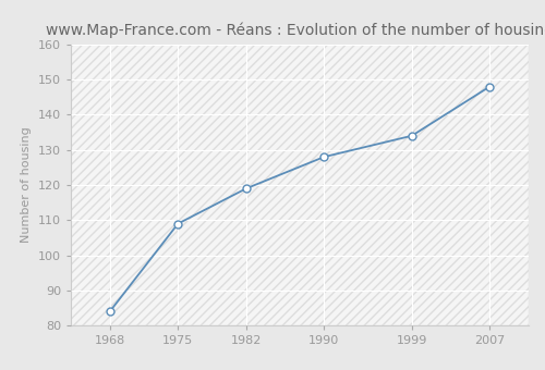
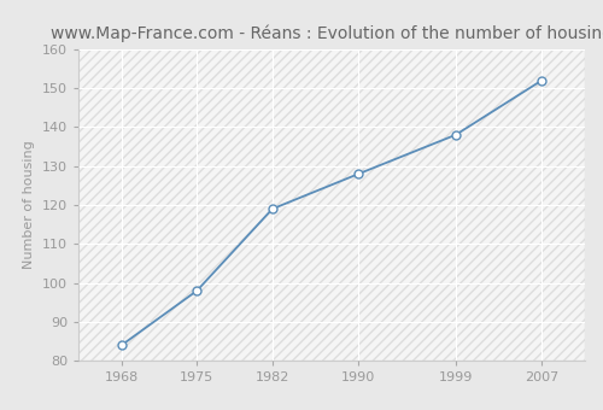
1975: 109 -> 98
1999: 134 -> 138
2007: 148 -> 152
